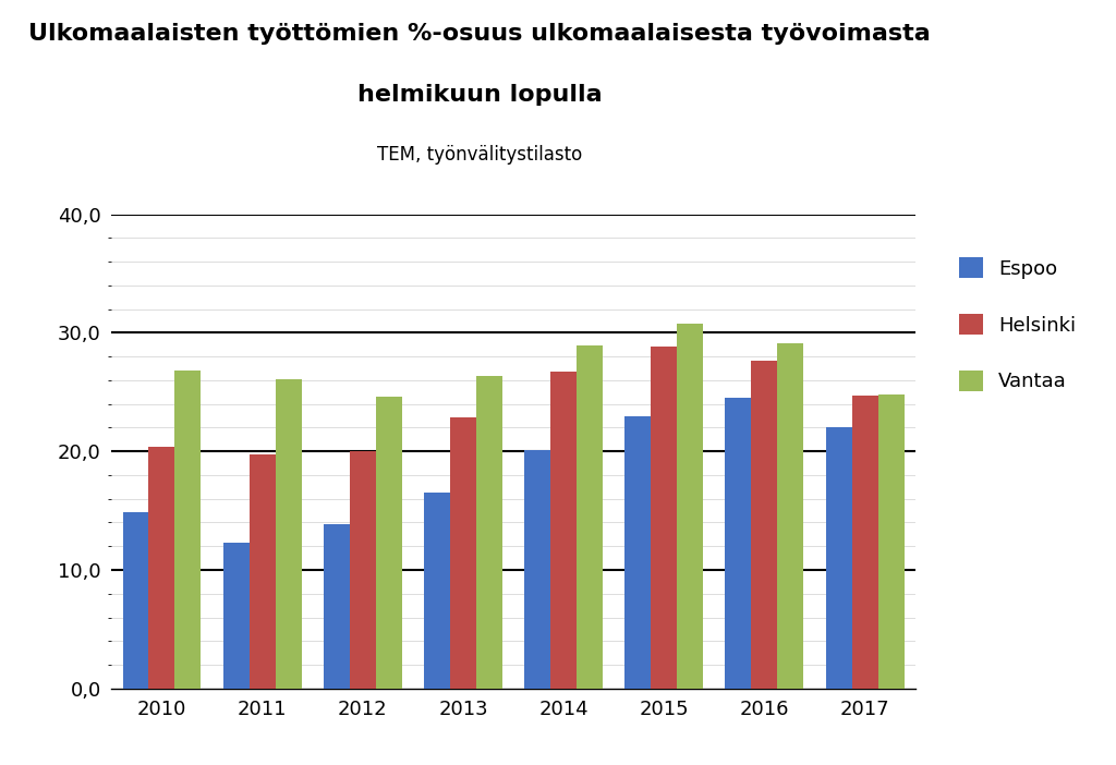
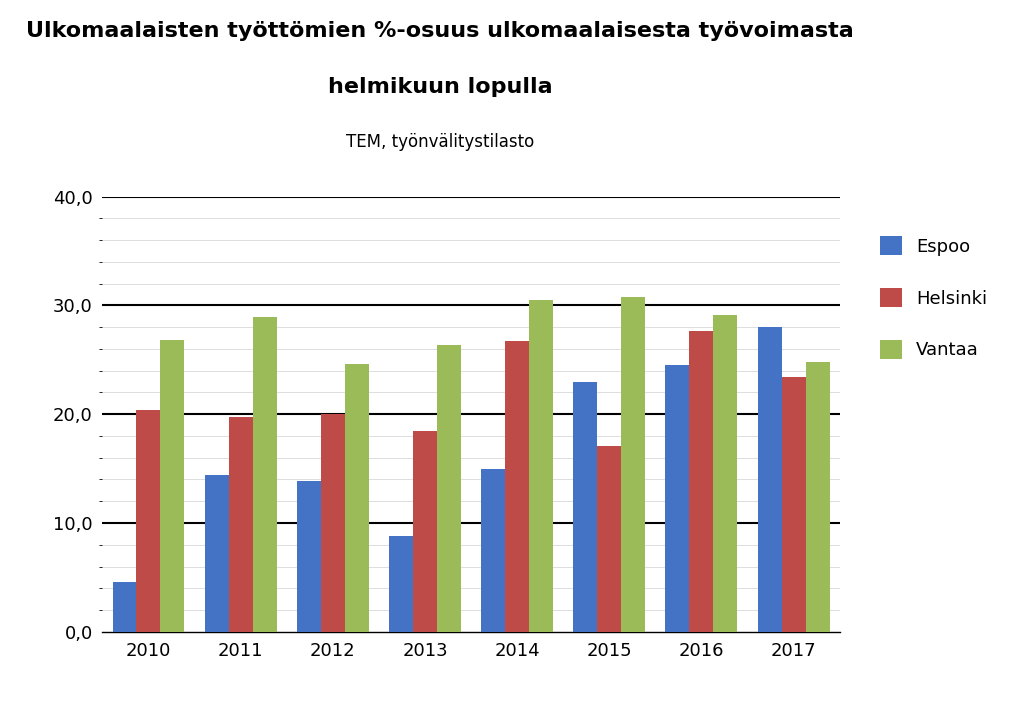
Espoo/2010: 14,9 -> 4,6
Espoo/2011: 12,3 -> 14,4
Vantaa/2011: 26,1 -> 28,9
Espoo/2013: 16,5 -> 8,8
Helsinki/2013: 22,9 -> 18,5
Espoo/2014: 20,1 -> 15,0
Vantaa/2014: 28,9 -> 30,5
Helsinki/2015: 28,8 -> 17,1
Espoo/2017: 22,0 -> 28,0
Helsinki/2017: 24,7 -> 23,4
